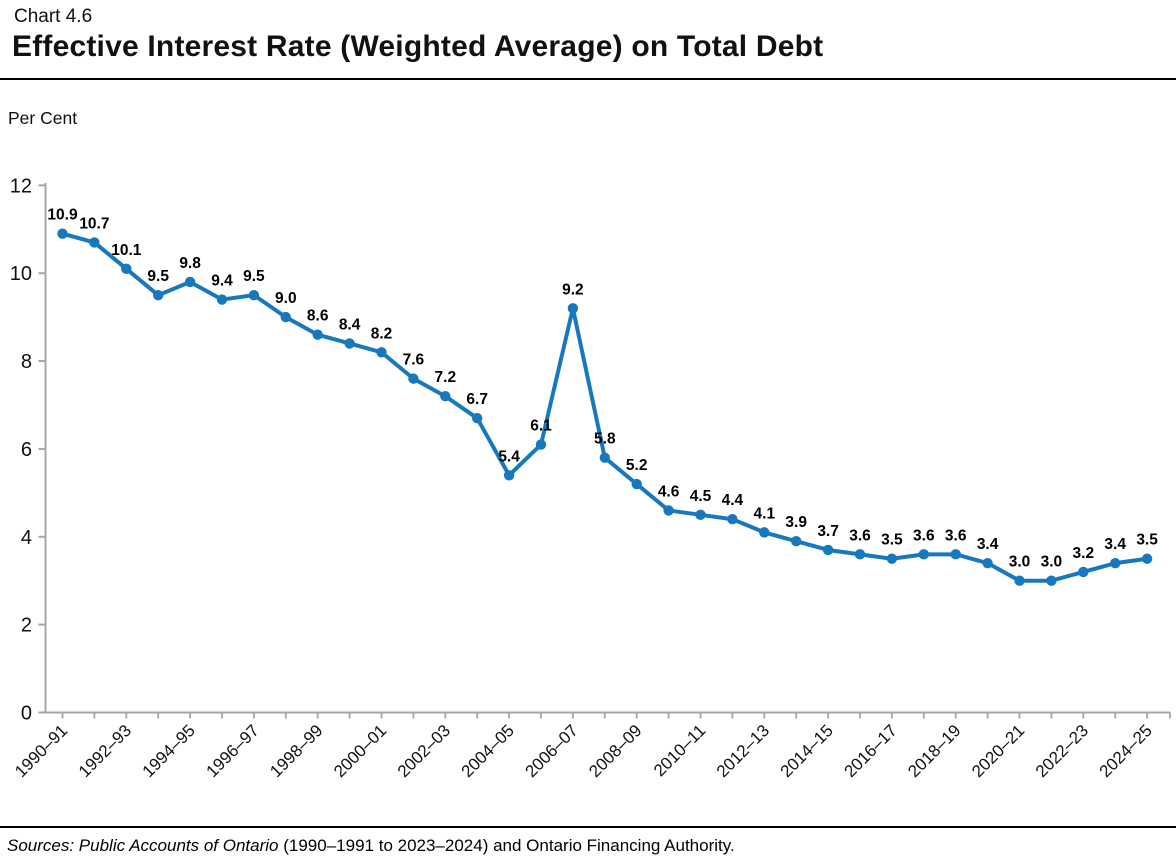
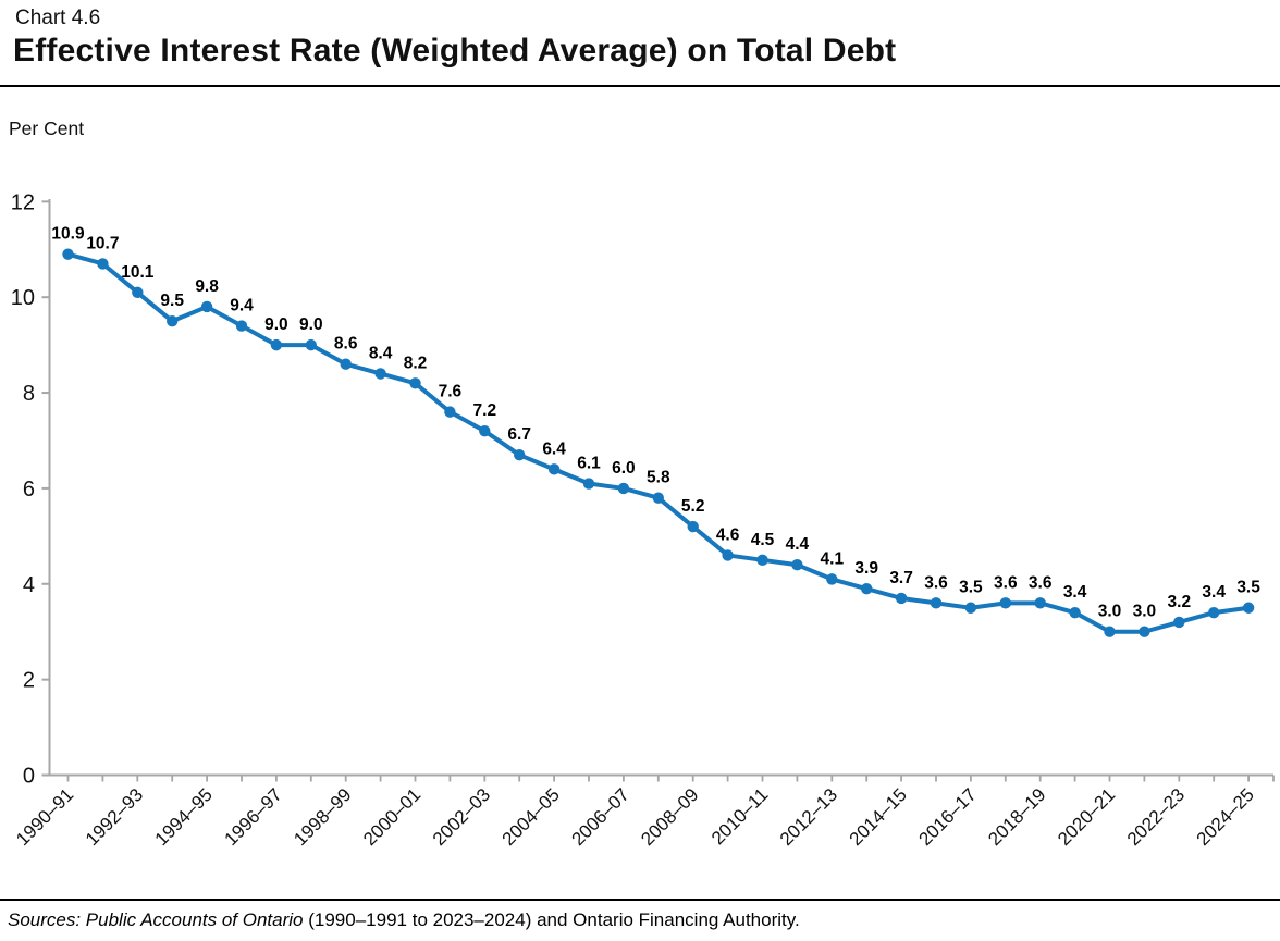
1996–97: 9.5 -> 9.0
2004–05: 5.4 -> 6.4
2006–07: 9.2 -> 6.0
